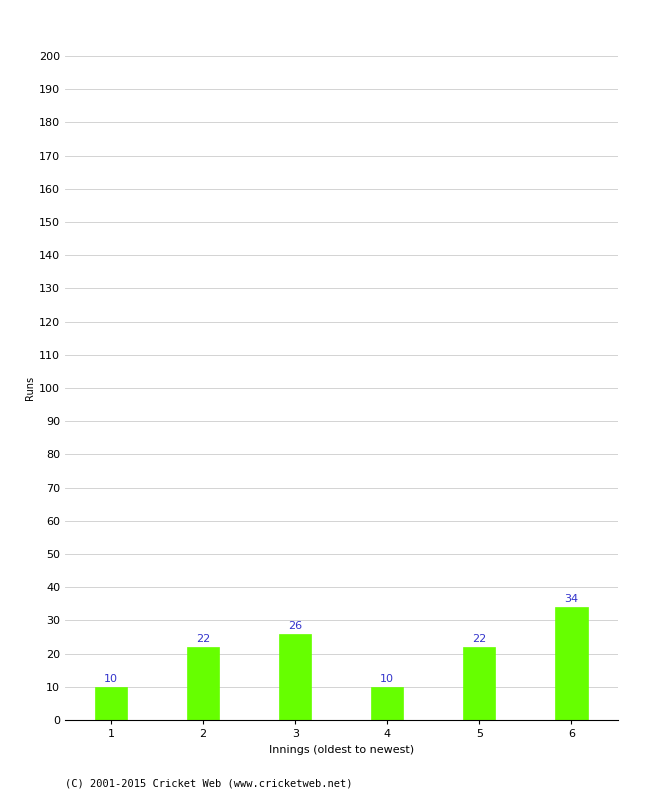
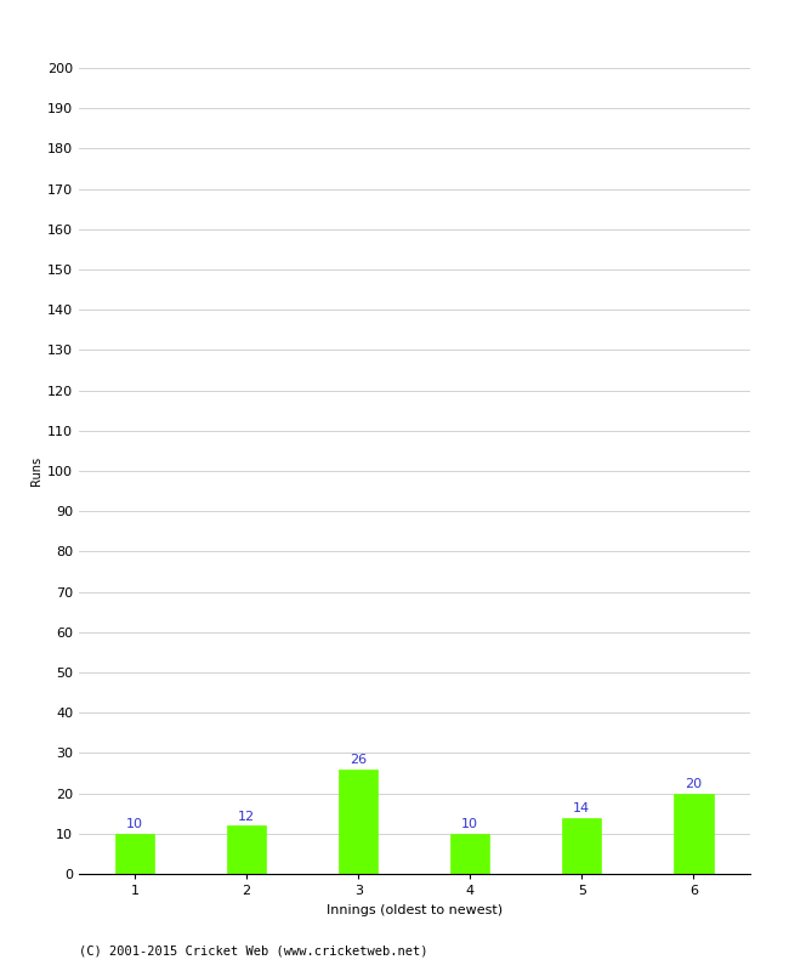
2: 22 -> 12
5: 22 -> 14
6: 34 -> 20
